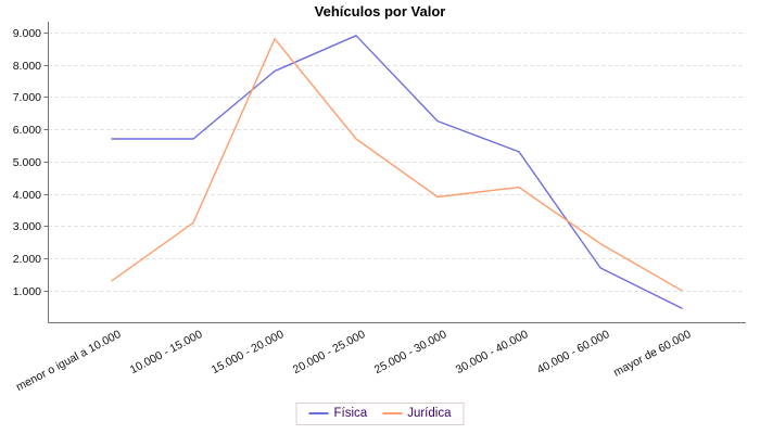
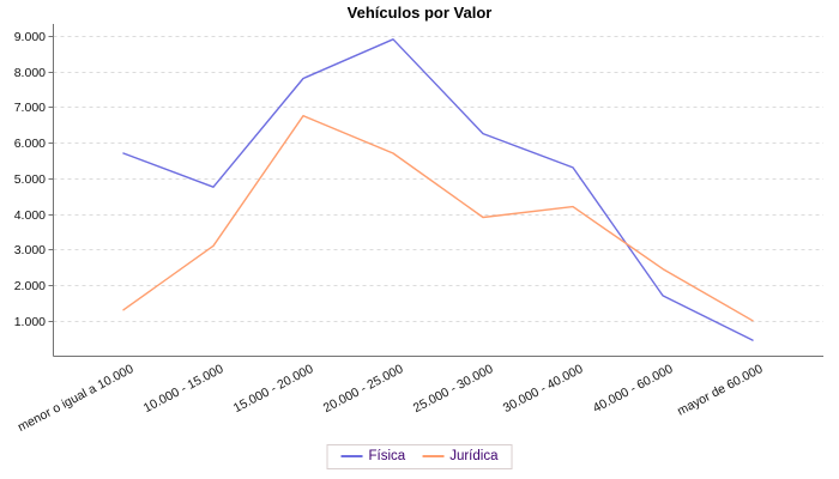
Física/10.000 - 15.000: 5700 -> 4800
Jurídica/15.000 - 20.000: 8800 -> 6800
